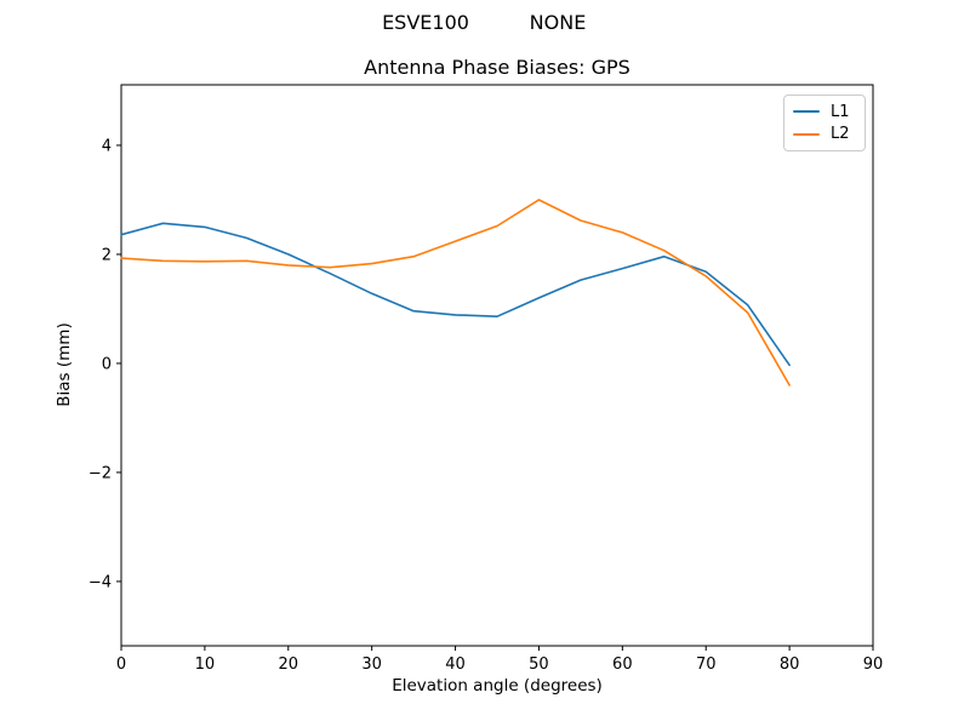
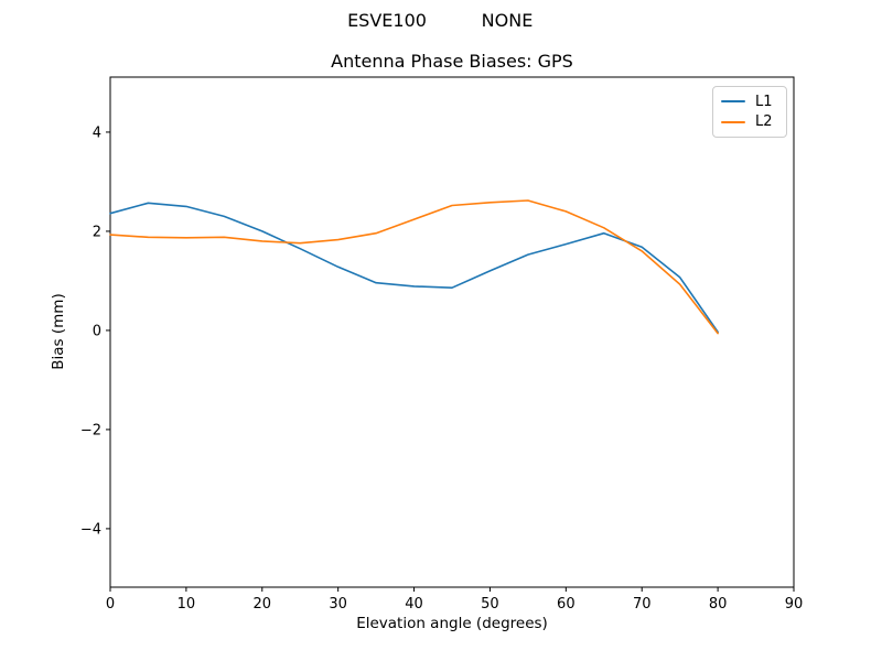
L2/50: 3.0 -> 2.6
L2/80: -0.4 -> -0.1
